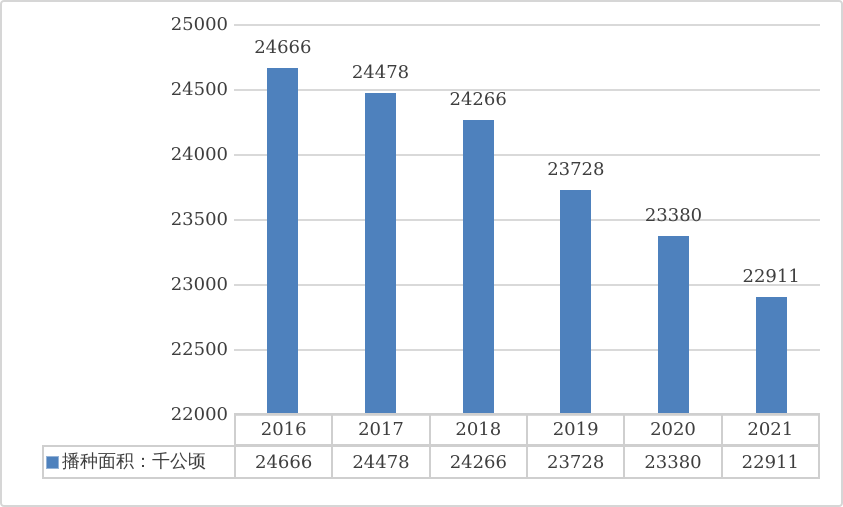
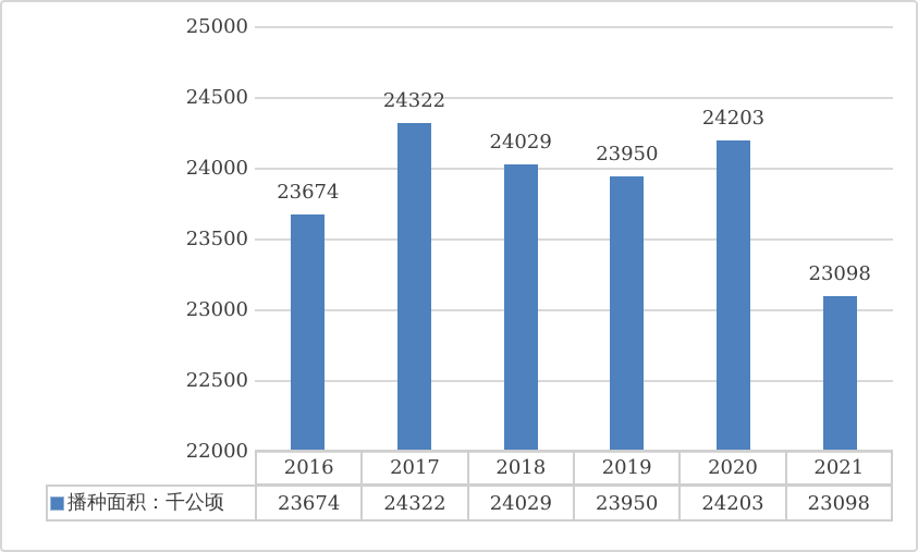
2016: 24666 -> 23674
2017: 24478 -> 24322
2018: 24266 -> 24029
2019: 23728 -> 23950
2020: 23380 -> 24203
2021: 22911 -> 23098
